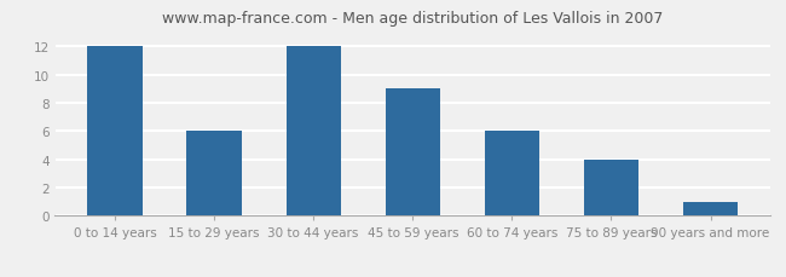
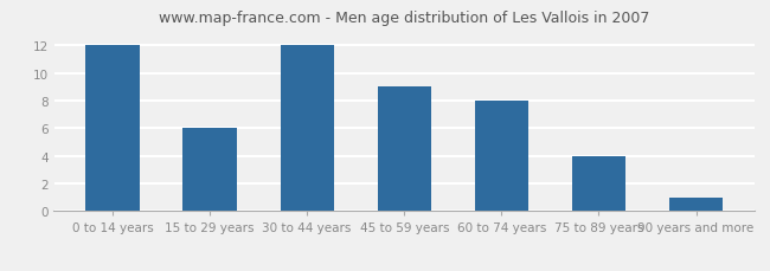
60 to 74 years: 6 -> 8
